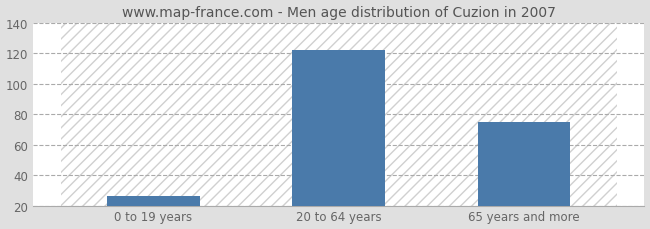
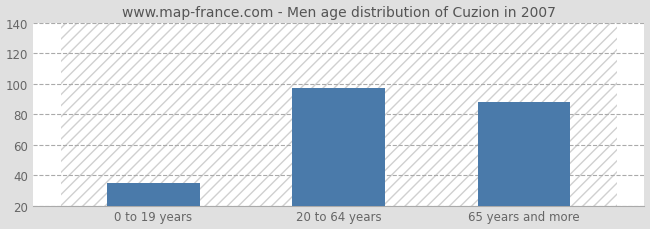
0 to 19 years: 26 -> 35
20 to 64 years: 122 -> 97
65 years and more: 75 -> 88
